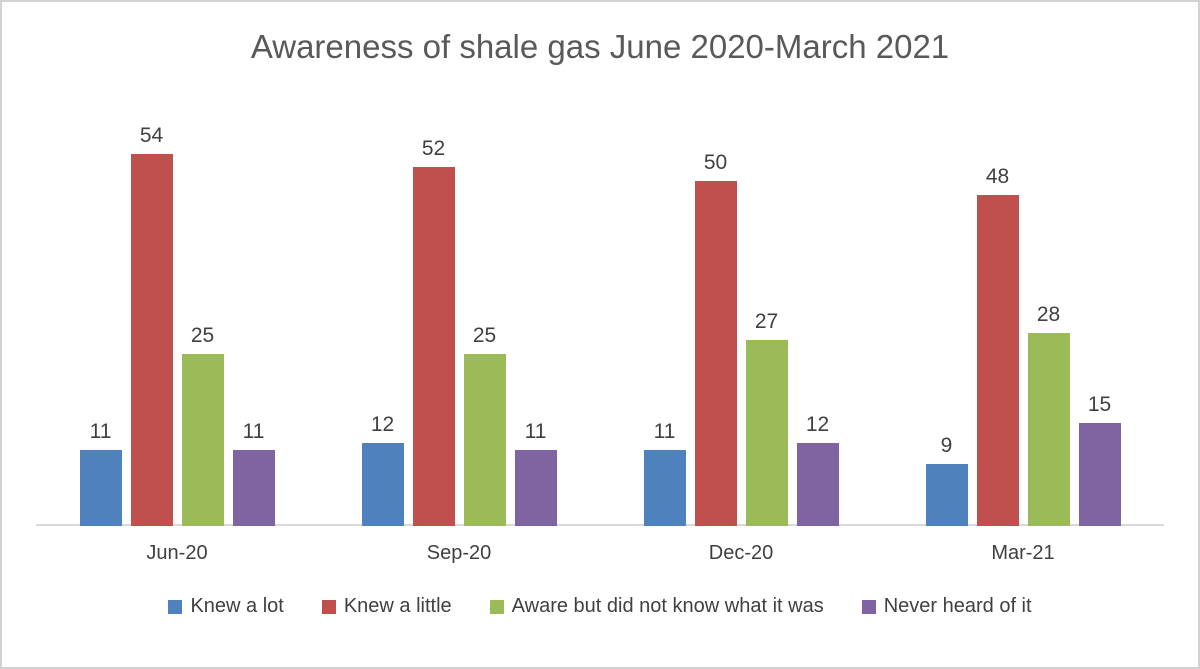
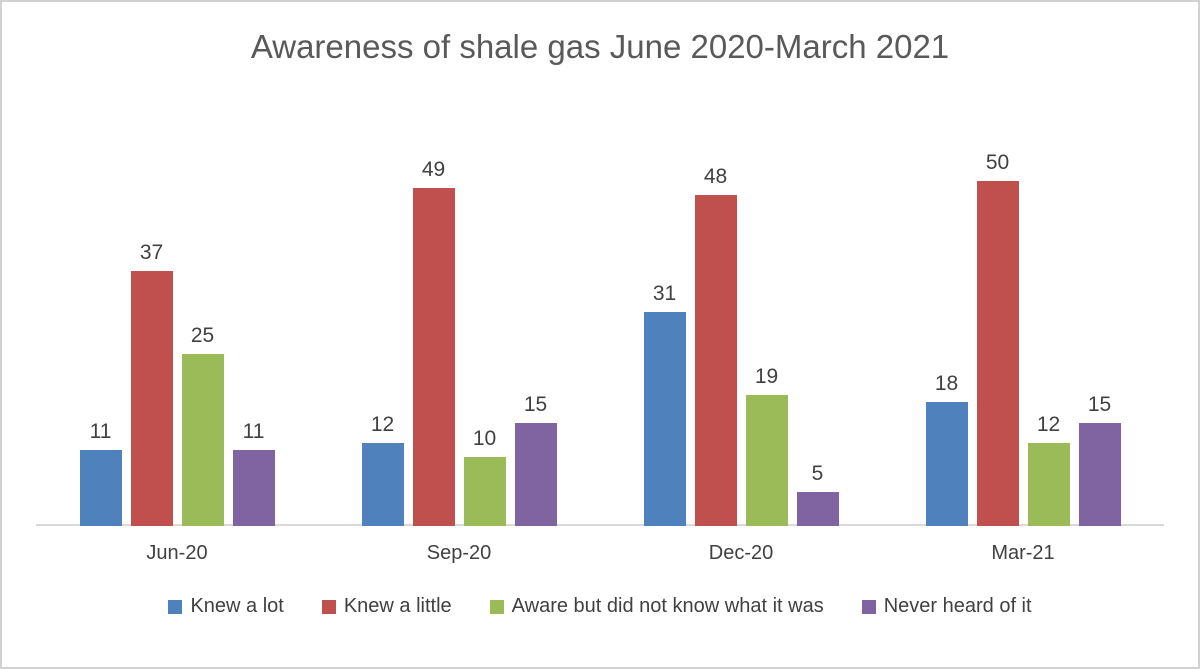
Knew a little/Jun-20: 54 -> 37
Knew a little/Sep-20: 52 -> 49
Aware but did not know what it was/Sep-20: 25 -> 10
Never heard of it/Sep-20: 11 -> 15
Knew a lot/Dec-20: 11 -> 31
Knew a little/Dec-20: 50 -> 48
Aware but did not know what it was/Dec-20: 27 -> 19
Never heard of it/Dec-20: 12 -> 5
Knew a lot/Mar-21: 9 -> 18
Knew a little/Mar-21: 48 -> 50
Aware but did not know what it was/Mar-21: 28 -> 12
